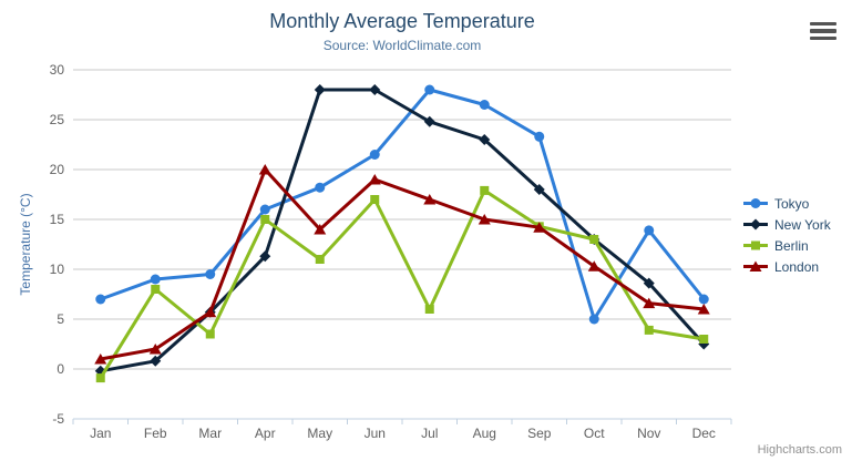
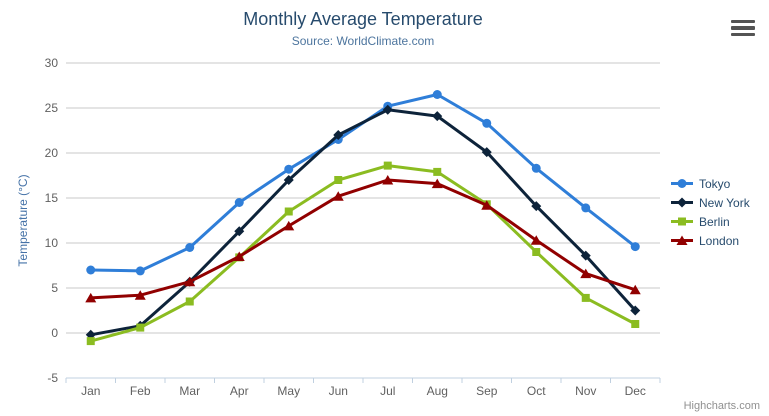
London/Jan: 1 -> 4
Tokyo/Feb: 9 -> 7
Berlin/Feb: 8 -> 1
London/Feb: 2 -> 4
Tokyo/Apr: 16 -> 14
Berlin/Apr: 15 -> 8
London/Apr: 20 -> 8
New York/May: 28 -> 17
Berlin/May: 11 -> 14
London/May: 14 -> 12
New York/Jun: 28 -> 22
London/Jun: 19 -> 15
Tokyo/Jul: 28 -> 25
Berlin/Jul: 6 -> 19
New York/Aug: 23 -> 24
London/Aug: 15 -> 17
New York/Sep: 18 -> 20
Tokyo/Oct: 5 -> 18
New York/Oct: 13 -> 14
Berlin/Oct: 13 -> 9
Tokyo/Dec: 7 -> 10
Berlin/Dec: 3 -> 1
London/Dec: 6 -> 5
